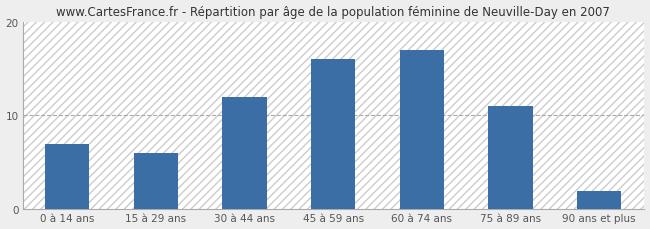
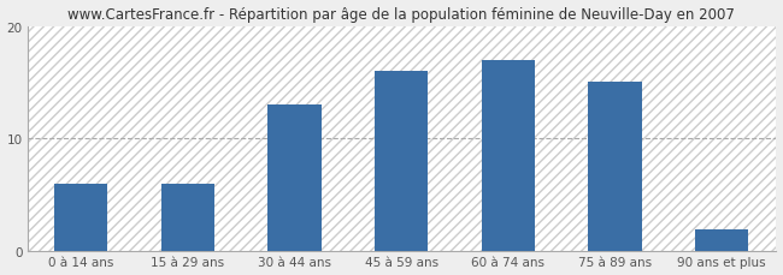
0 à 14 ans: 7 -> 6
30 à 44 ans: 12 -> 13
75 à 89 ans: 11 -> 15
